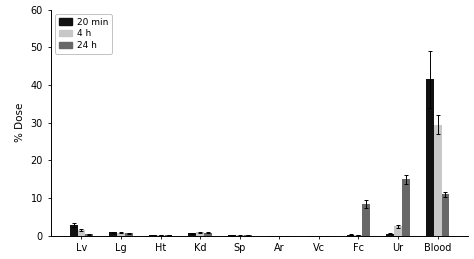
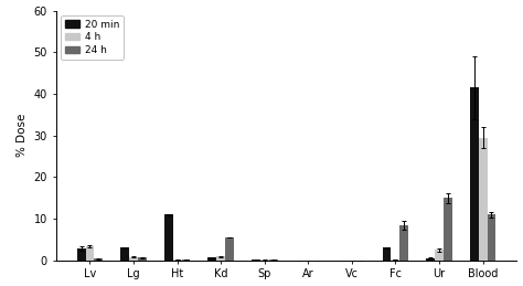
4 h/Lv: 1.5 -> 3.5
20 min/Lg: 0.9 -> 3.0
20 min/Ht: 0.2 -> 11.0
24 h/Kd: 0.8 -> 5.5
20 min/Fc: 0.3 -> 3.0
